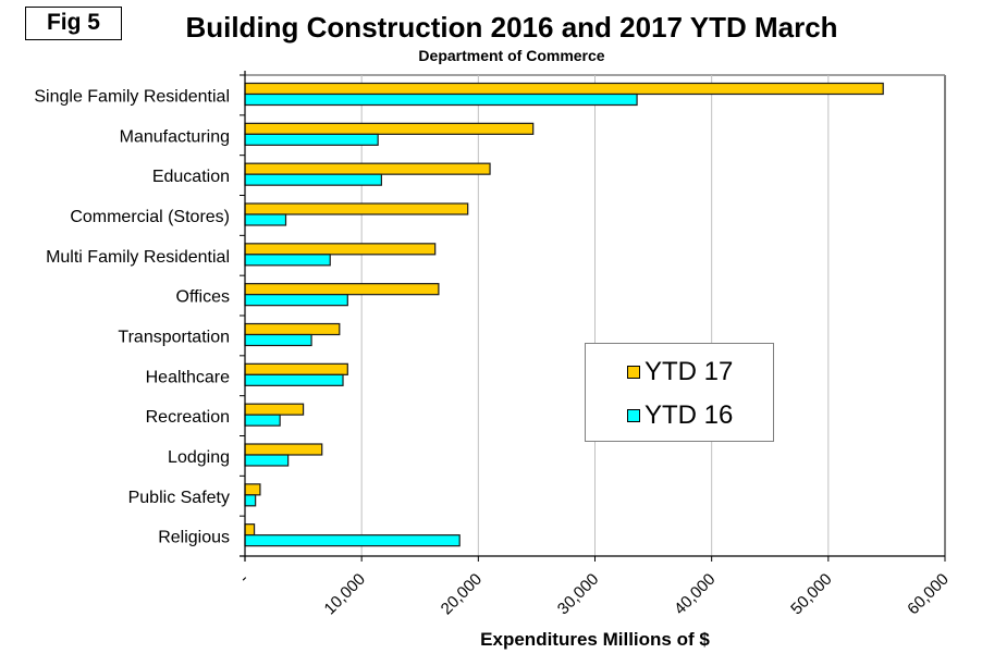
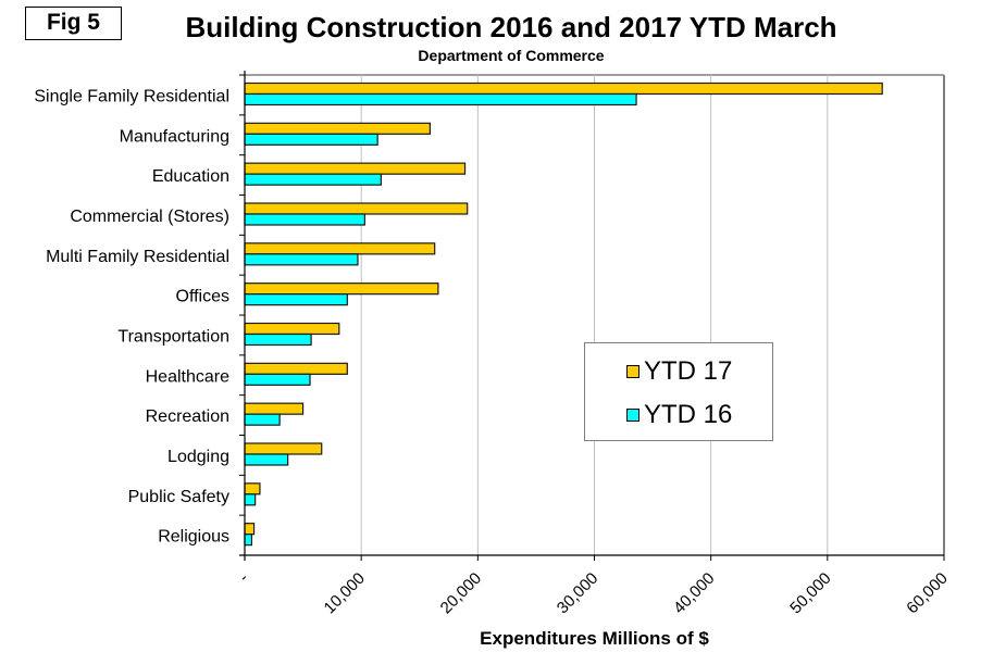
YTD 17/Manufacturing: 24700 -> 15900
YTD 17/Education: 21000 -> 18900
YTD 16/Commercial (Stores): 3500 -> 10300
YTD 16/Multi Family Residential: 7300 -> 9700
YTD 16/Healthcare: 8400 -> 5600
YTD 16/Religious: 18400 -> 600
